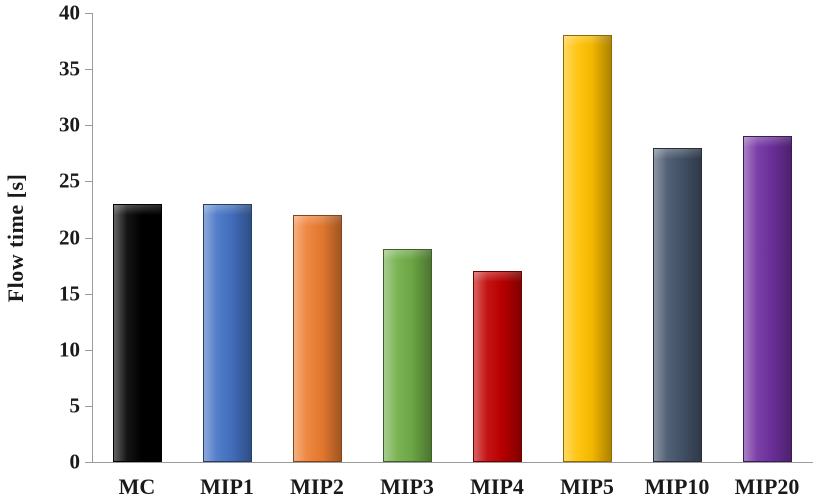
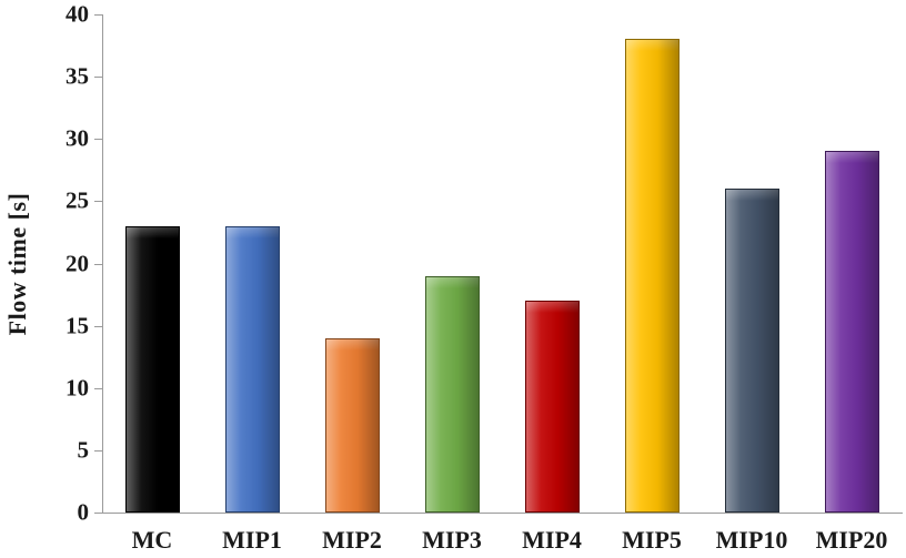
MIP2: 22 -> 14
MIP10: 28 -> 26
